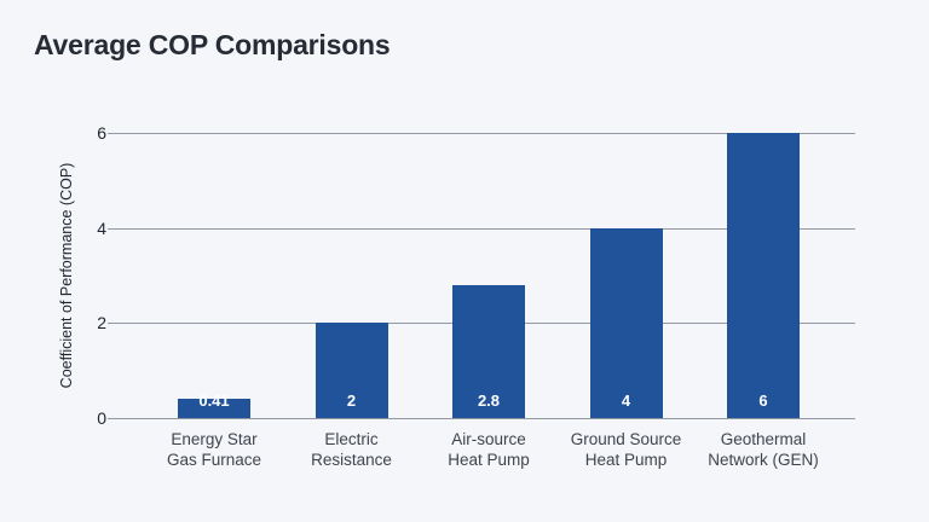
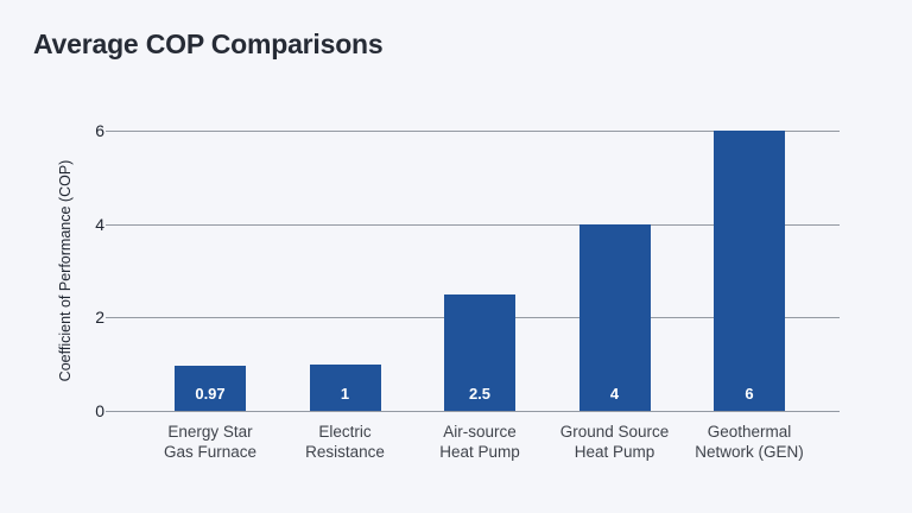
Energy Star Gas Furnace: 0.41 -> 0.97
Electric Resistance: 2 -> 1
Air-source Heat Pump: 2.8 -> 2.5
